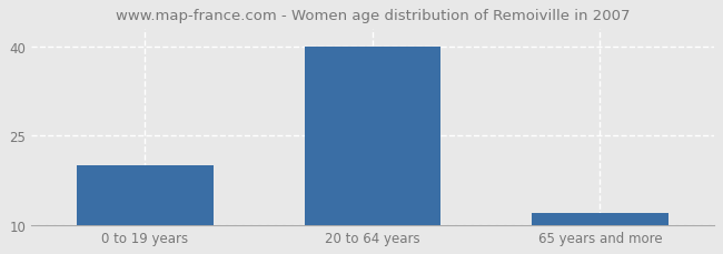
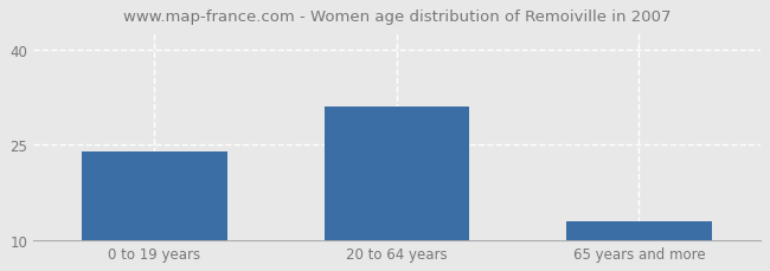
0 to 19 years: 20 -> 24
20 to 64 years: 40 -> 31
65 years and more: 12 -> 13
